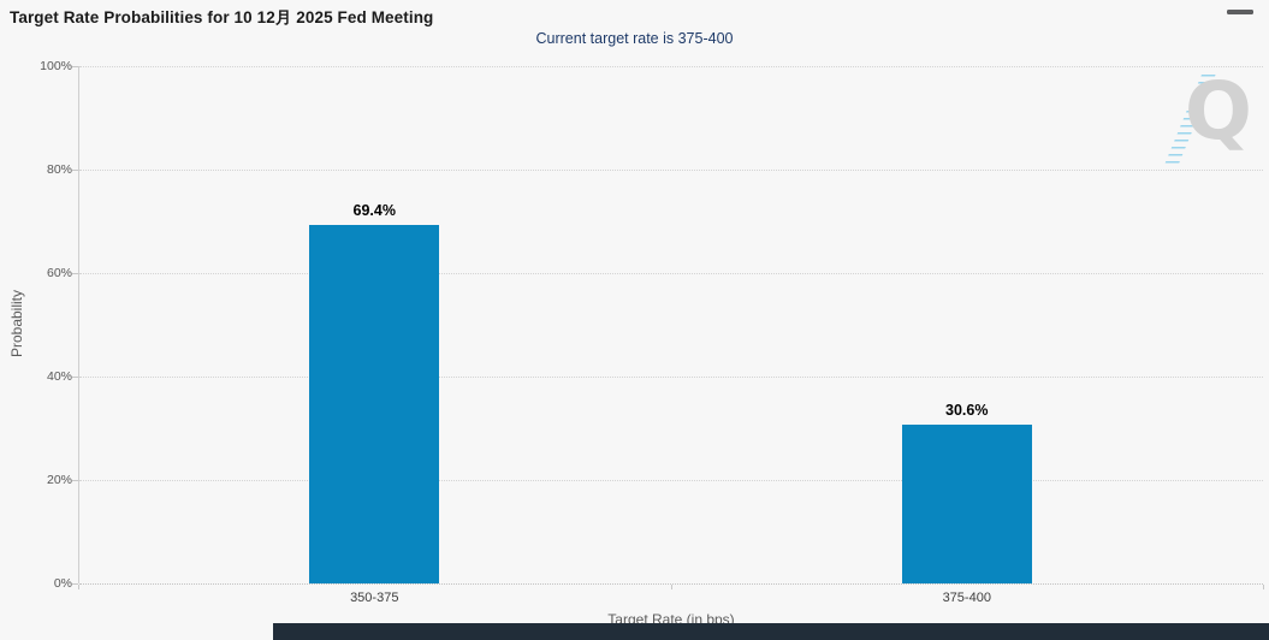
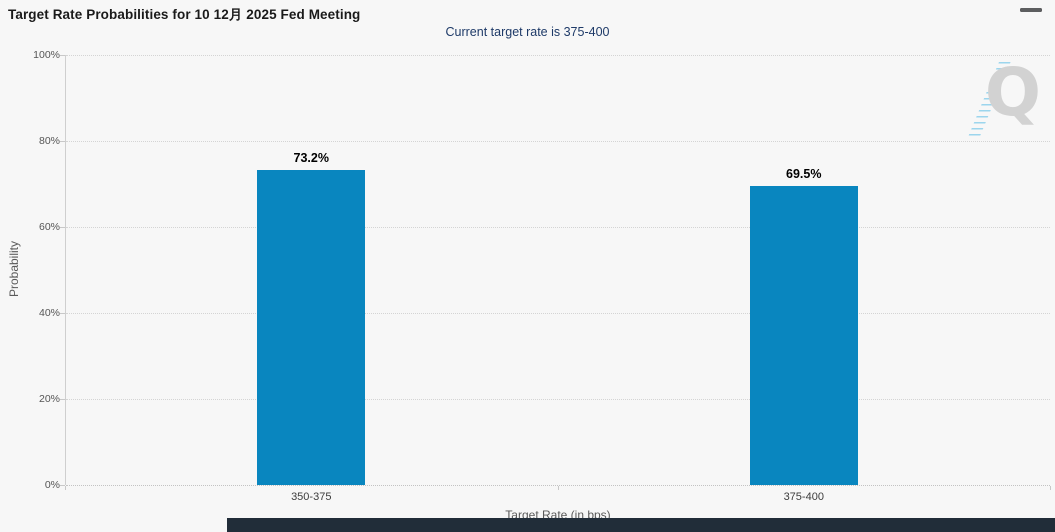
350-375: 69.4% -> 73.2%
375-400: 30.6% -> 69.5%
